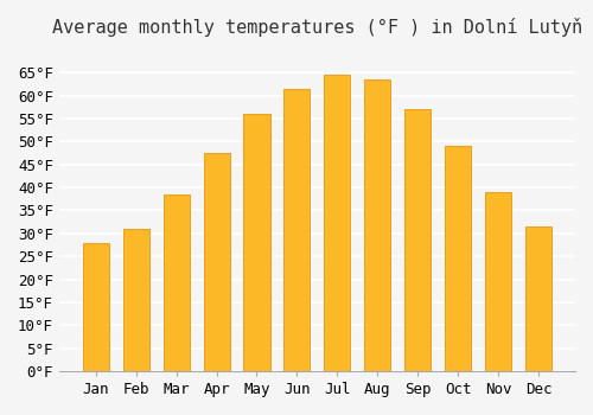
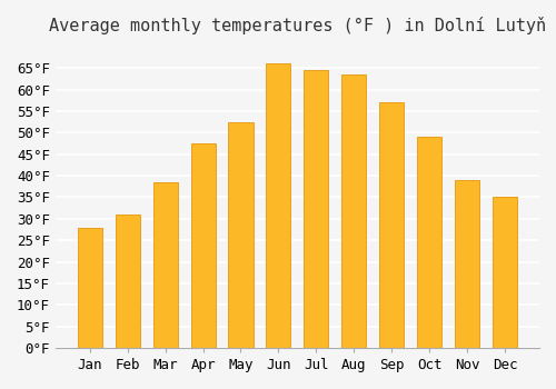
May: 56.0°F -> 52.5°F
Jun: 61.5°F -> 66.0°F
Dec: 31.5°F -> 35.0°F
